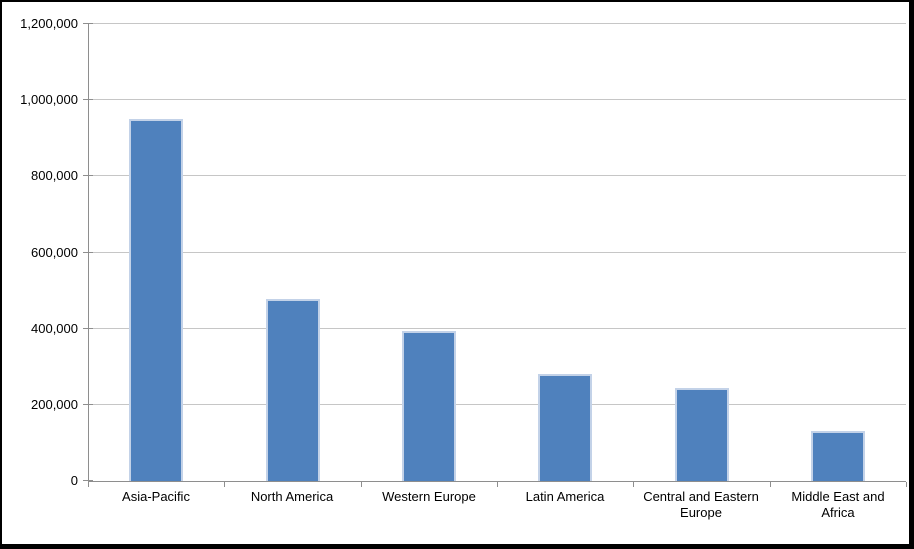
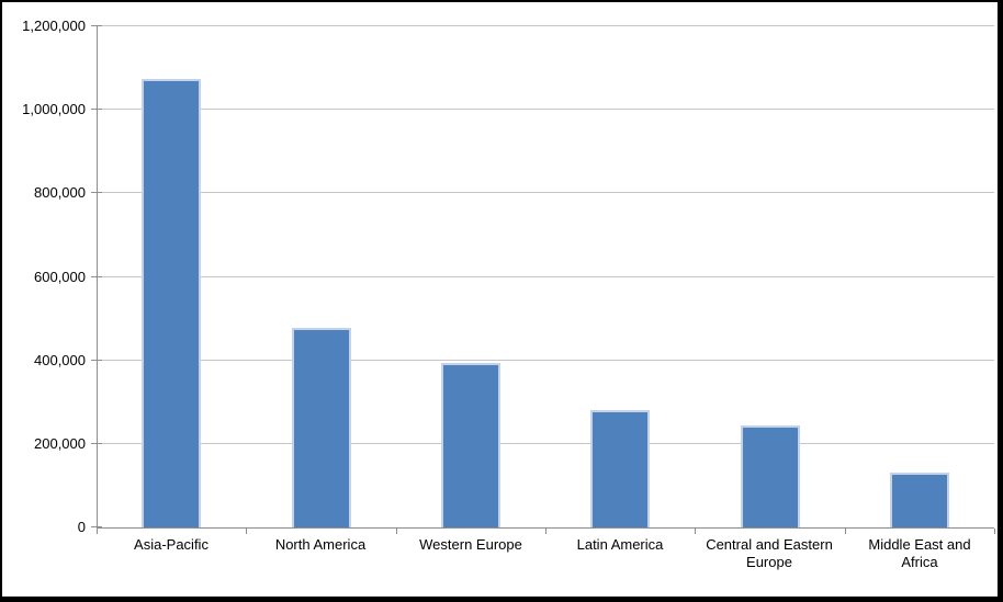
Asia-Pacific: 950000 -> 1080000
